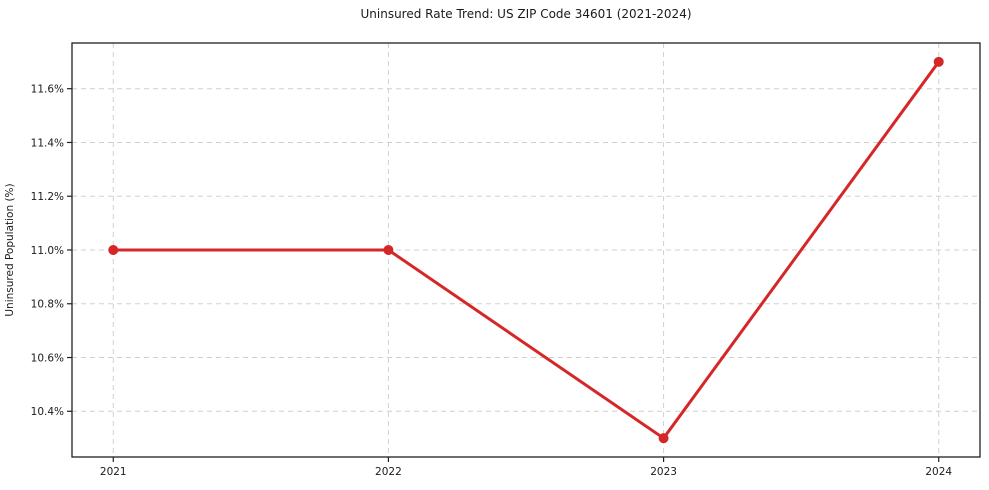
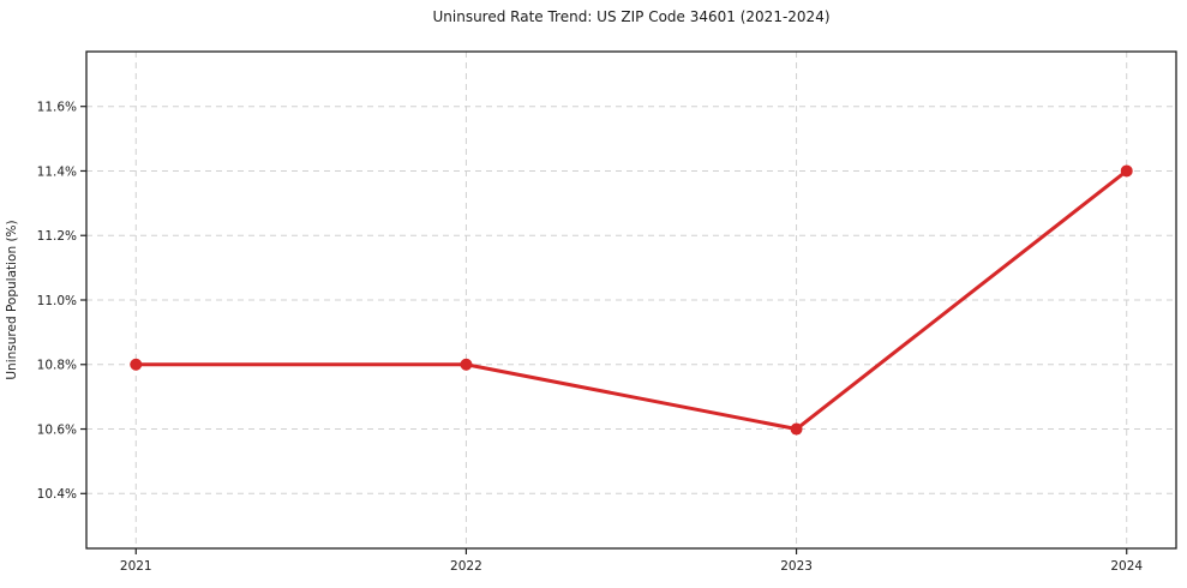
2021: 11.0% -> 10.8%
2022: 11.0% -> 10.8%
2023: 10.3% -> 10.6%
2024: 11.7% -> 11.4%
